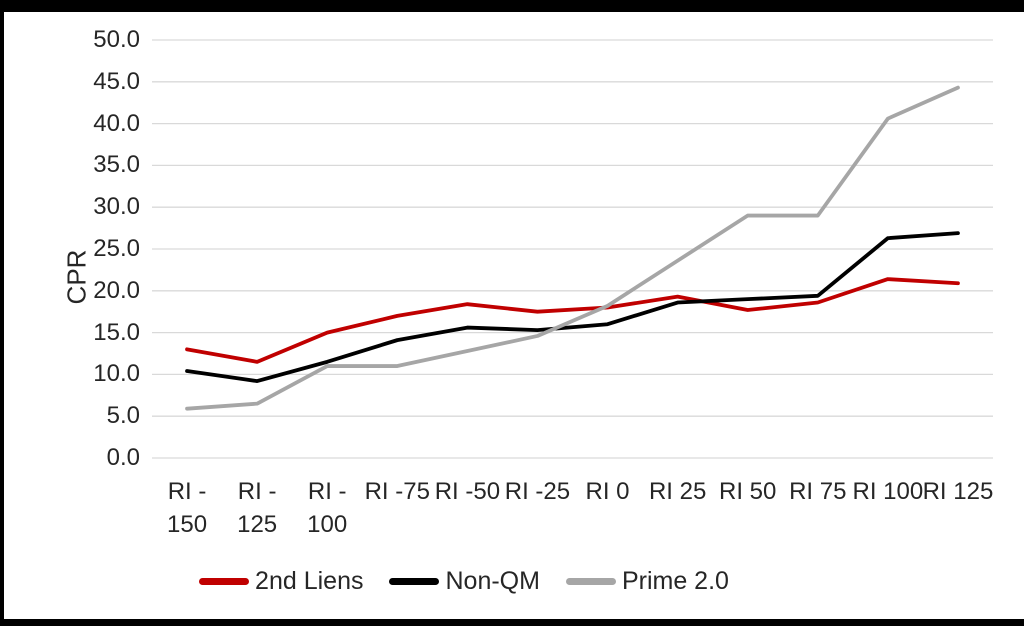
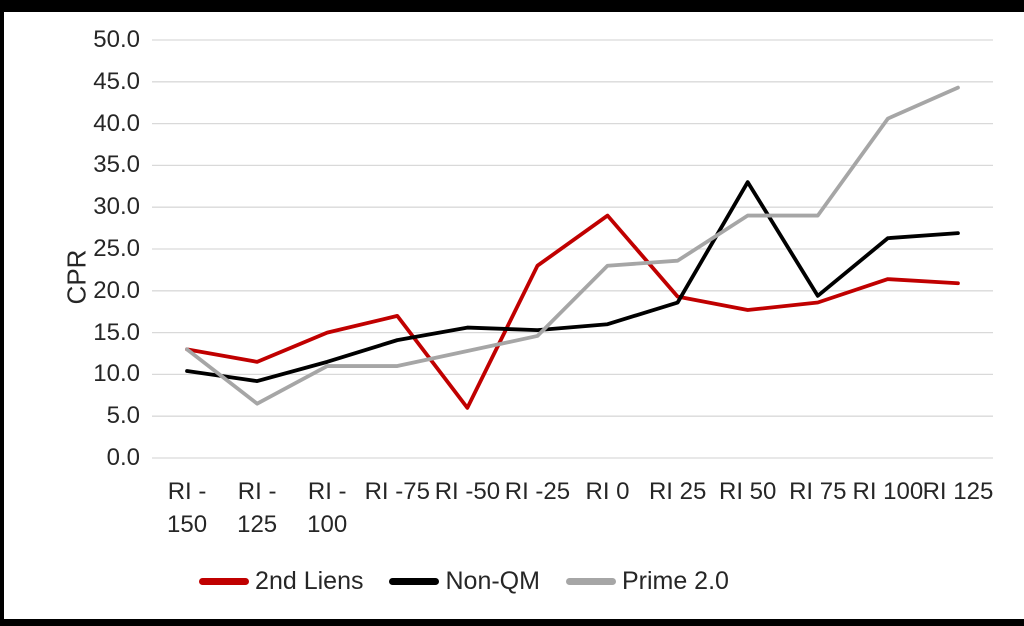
Prime 2.0/RI -150: 6 -> 13
2nd Liens/RI -50: 18 -> 6
2nd Liens/RI -25: 18 -> 23
2nd Liens/RI 0: 18 -> 29
Prime 2.0/RI 0: 18 -> 23
Non-QM/RI 50: 19 -> 33
